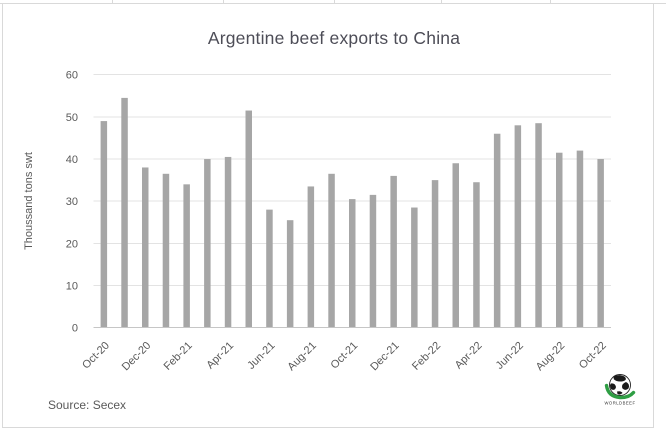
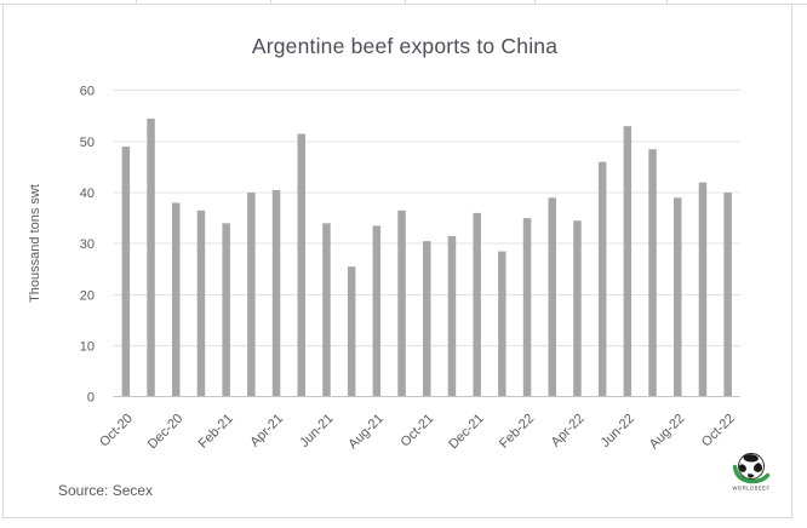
Jun-21: 28 -> 34
Jun-22: 48 -> 53
Aug-22: 42 -> 39
